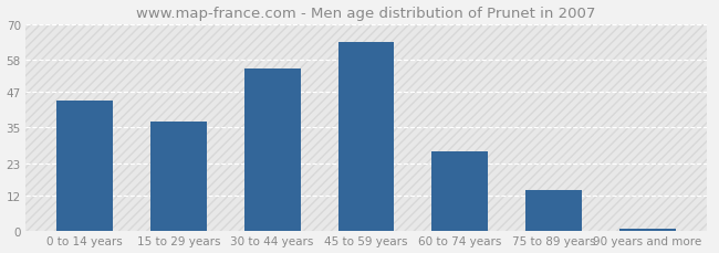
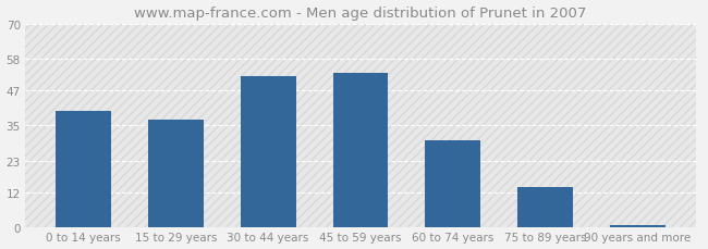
0 to 14 years: 44 -> 40
30 to 44 years: 55 -> 52
45 to 59 years: 64 -> 53
60 to 74 years: 27 -> 30
